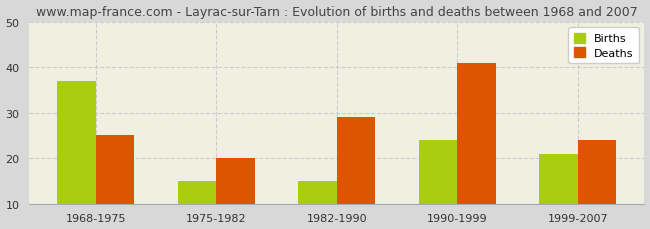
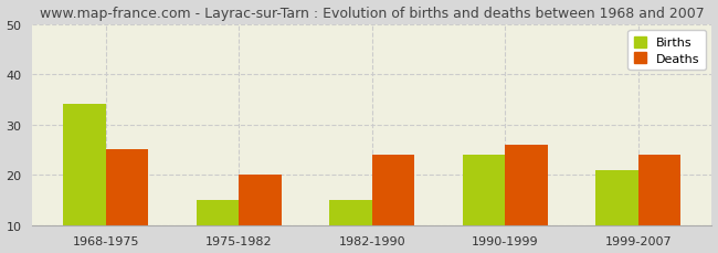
Births/1968-1975: 37 -> 34
Deaths/1982-1990: 29 -> 24
Deaths/1990-1999: 41 -> 26
